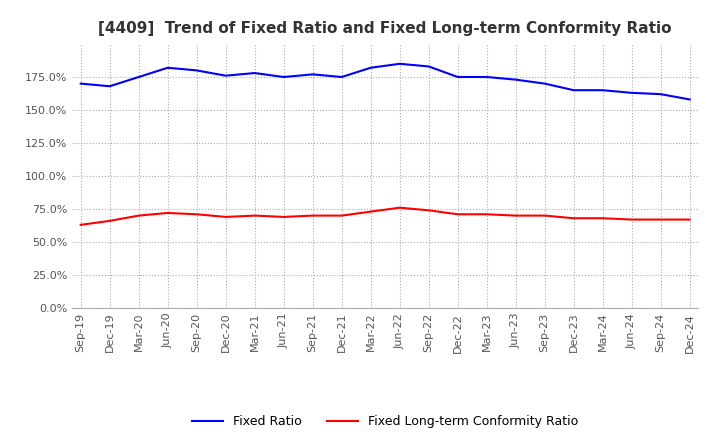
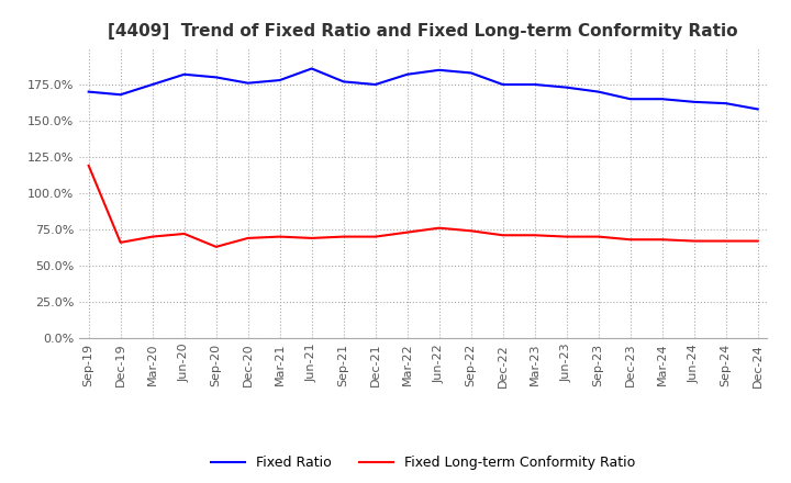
Fixed Long-term Conformity Ratio/Sep-19: 63% -> 119%
Fixed Long-term Conformity Ratio/Sep-20: 71% -> 63%
Fixed Ratio/Jun-21: 175% -> 186%
